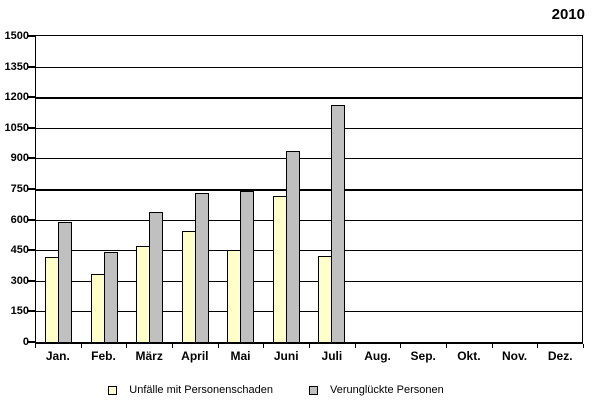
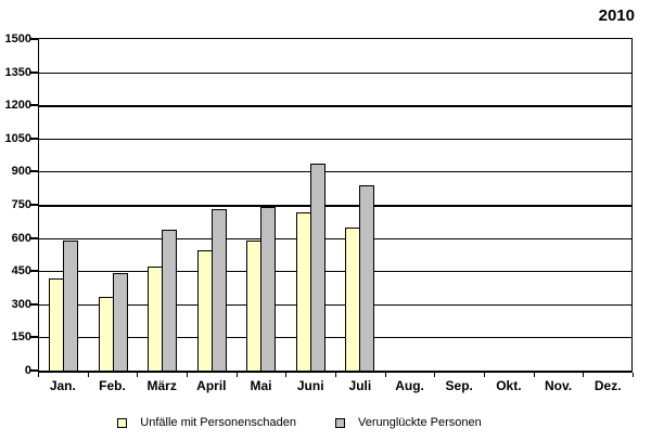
Unfälle mit Personenschaden/Mai: 450 -> 590
Unfälle mit Personenschaden/Juli: 420 -> 640
Verunglückte Personen/Juli: 1160 -> 840
